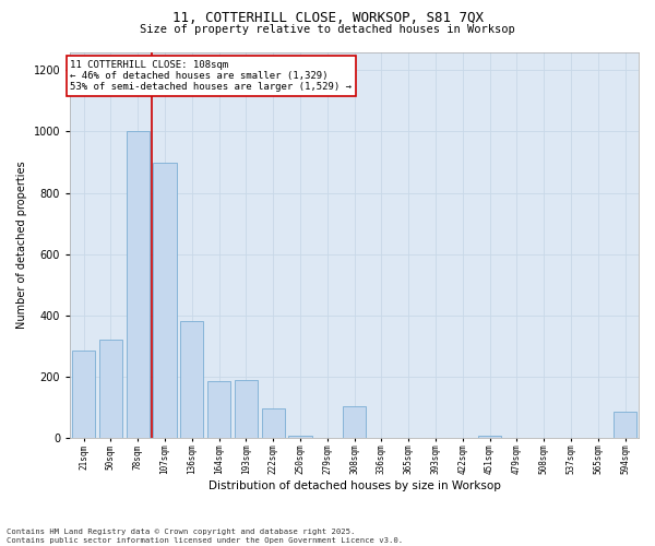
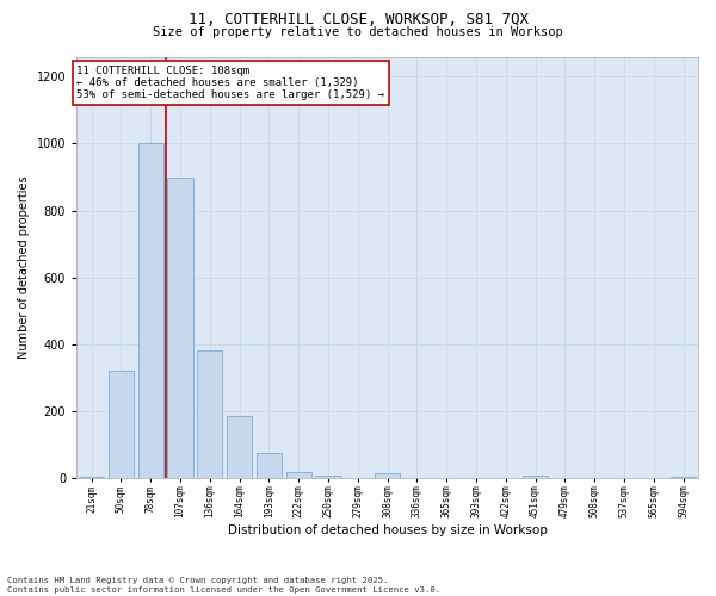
21sqm: 285 -> 5
193sqm: 190 -> 75
222sqm: 95 -> 20
308sqm: 105 -> 15
594sqm: 85 -> 5
